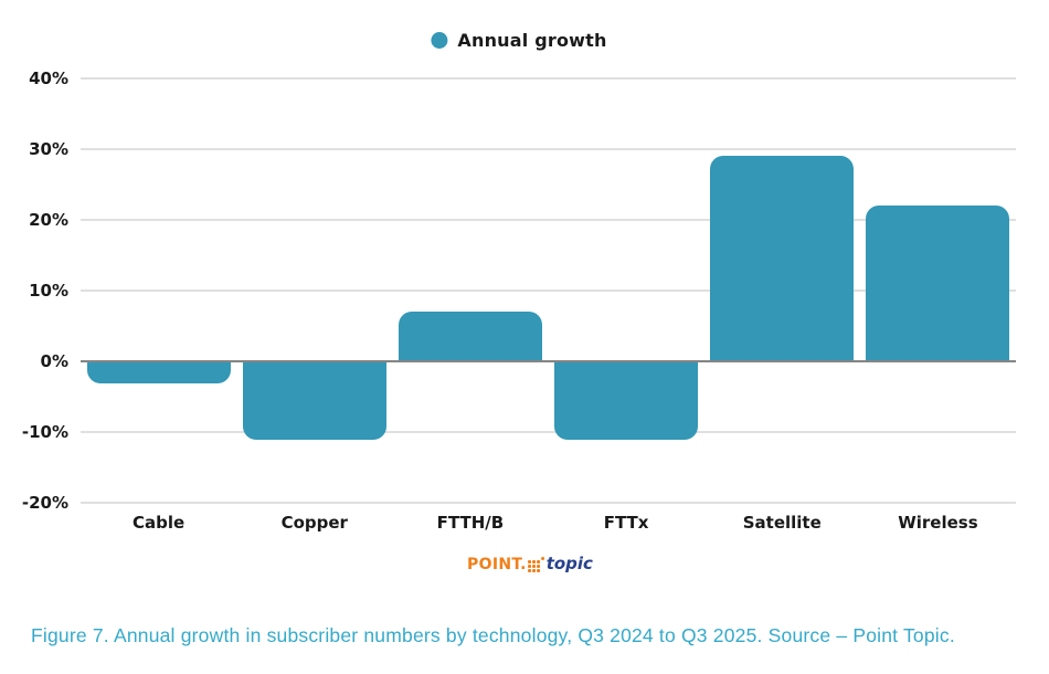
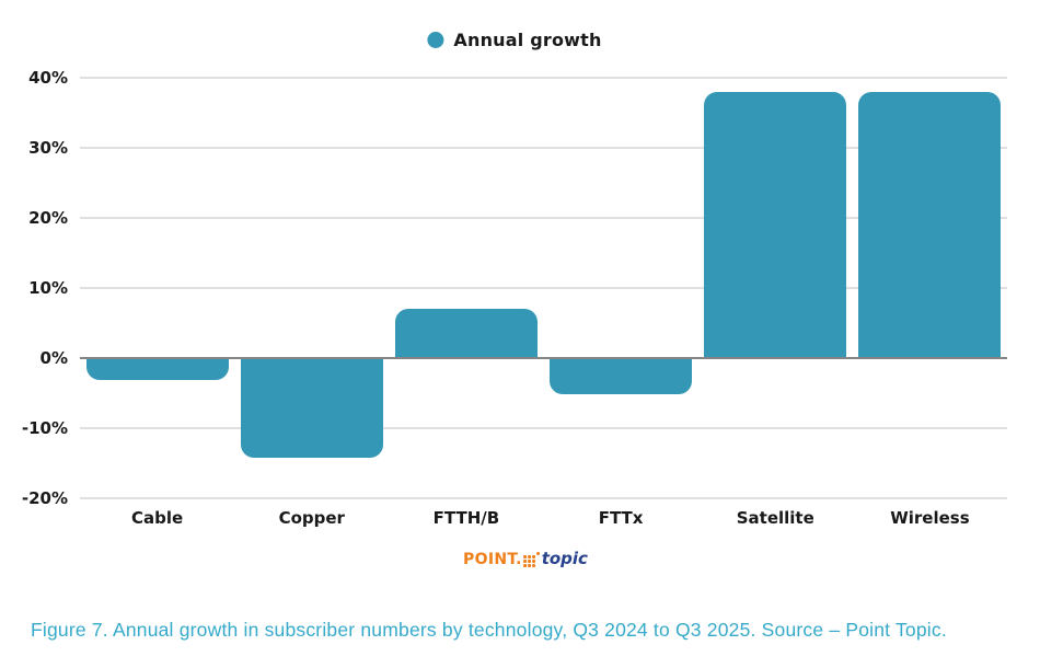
Copper: -11% -> -14%
FTTx: -11% -> -5%
Satellite: 29% -> 38%
Wireless: 22% -> 38%
